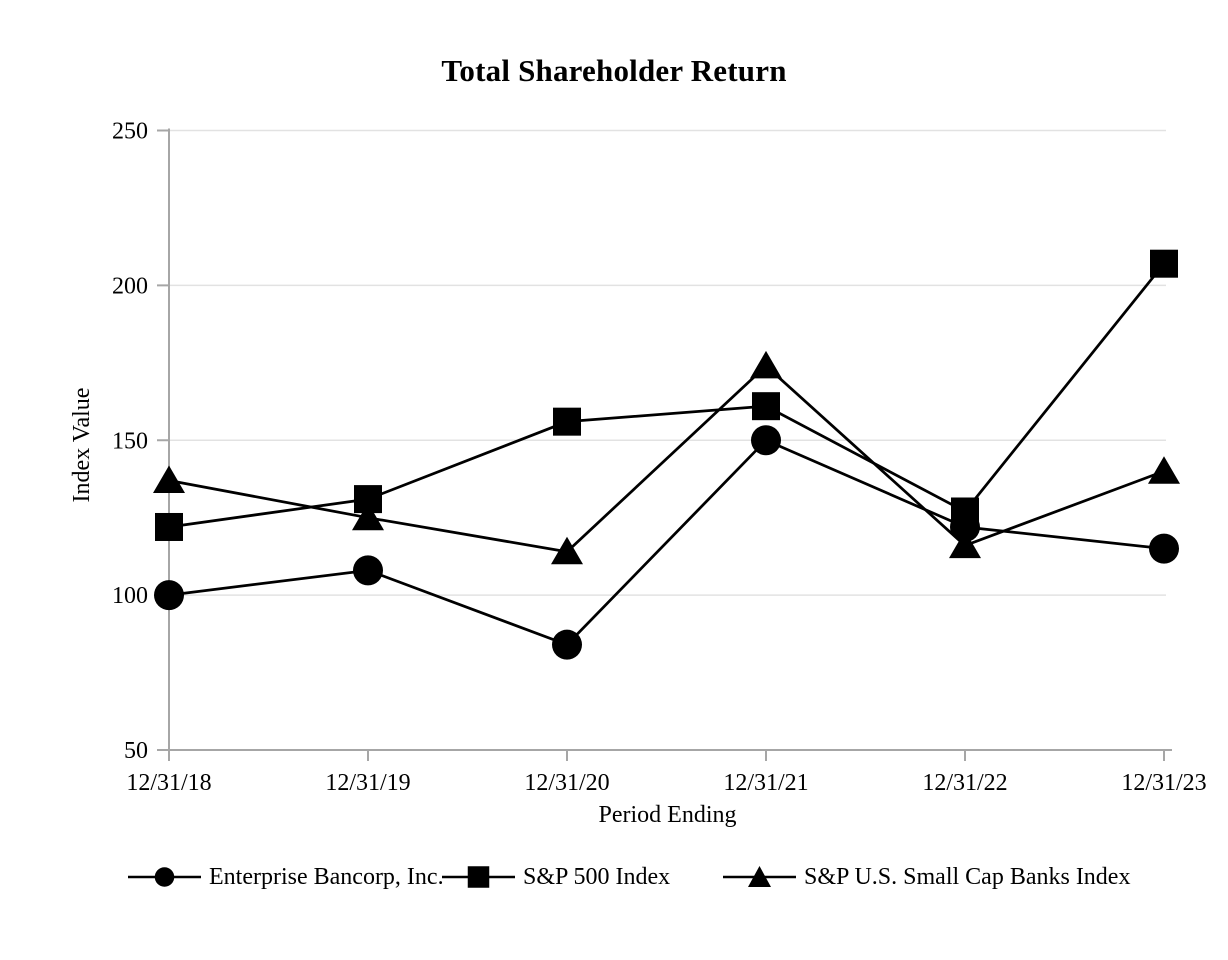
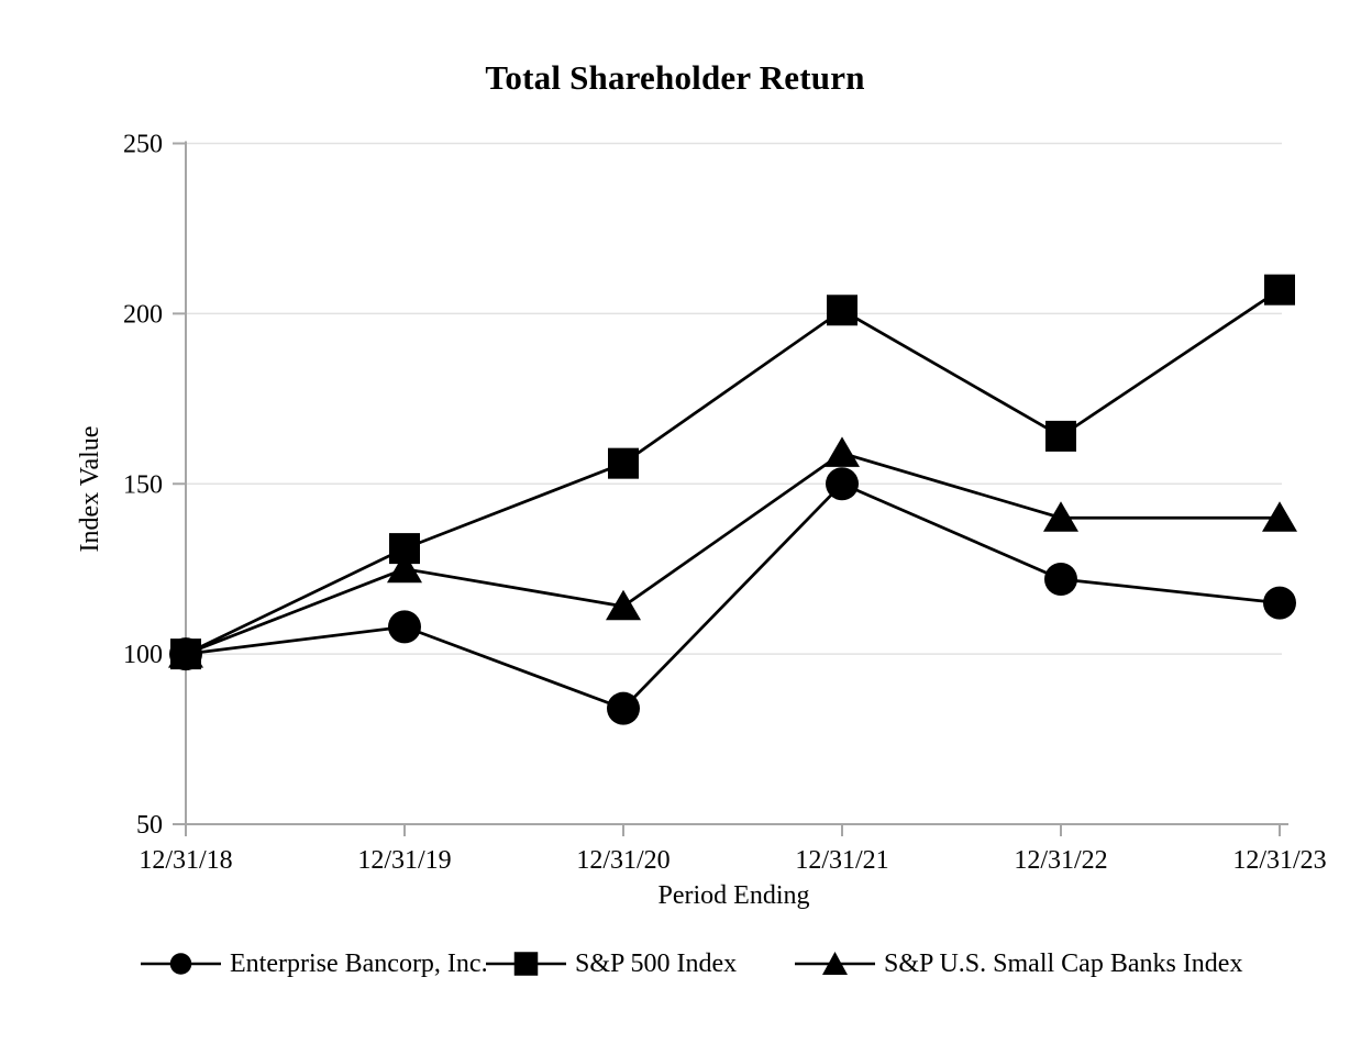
S&P 500 Index/12/31/18: 122 -> 100
S&P U.S. Small Cap Banks Index/12/31/18: 137 -> 100
S&P 500 Index/12/31/21: 161 -> 201
S&P U.S. Small Cap Banks Index/12/31/21: 174 -> 159
S&P 500 Index/12/31/22: 127 -> 164
S&P U.S. Small Cap Banks Index/12/31/22: 116 -> 140
